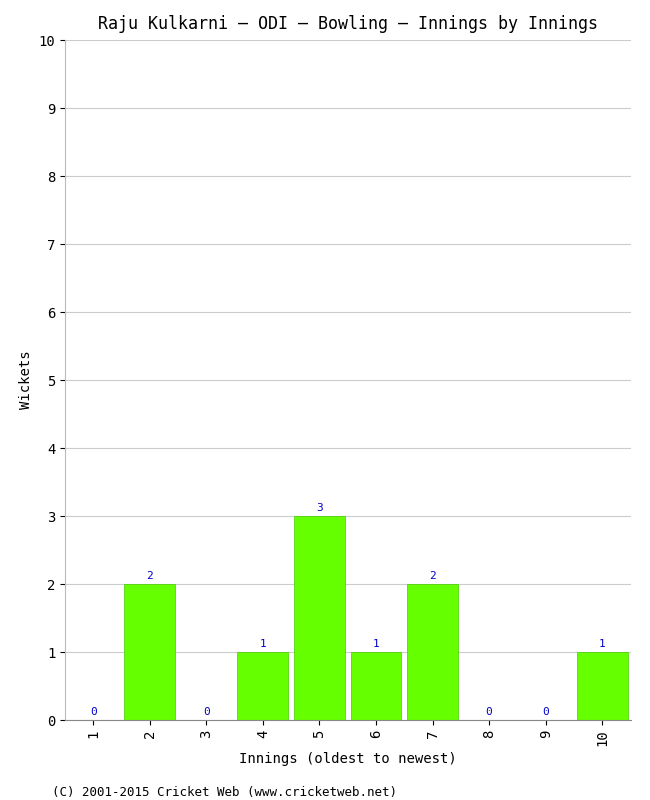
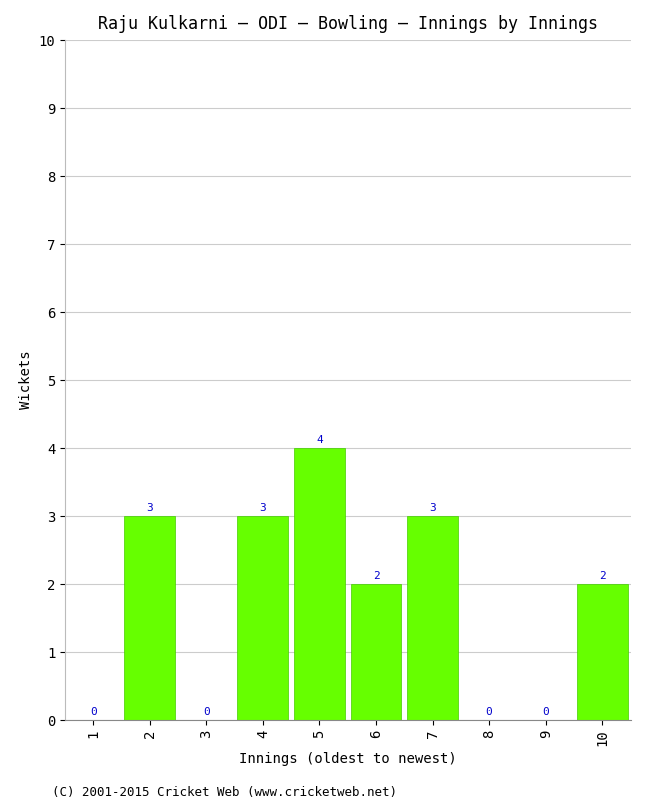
2: 2 -> 3
4: 1 -> 3
5: 3 -> 4
6: 1 -> 2
7: 2 -> 3
10: 1 -> 2
